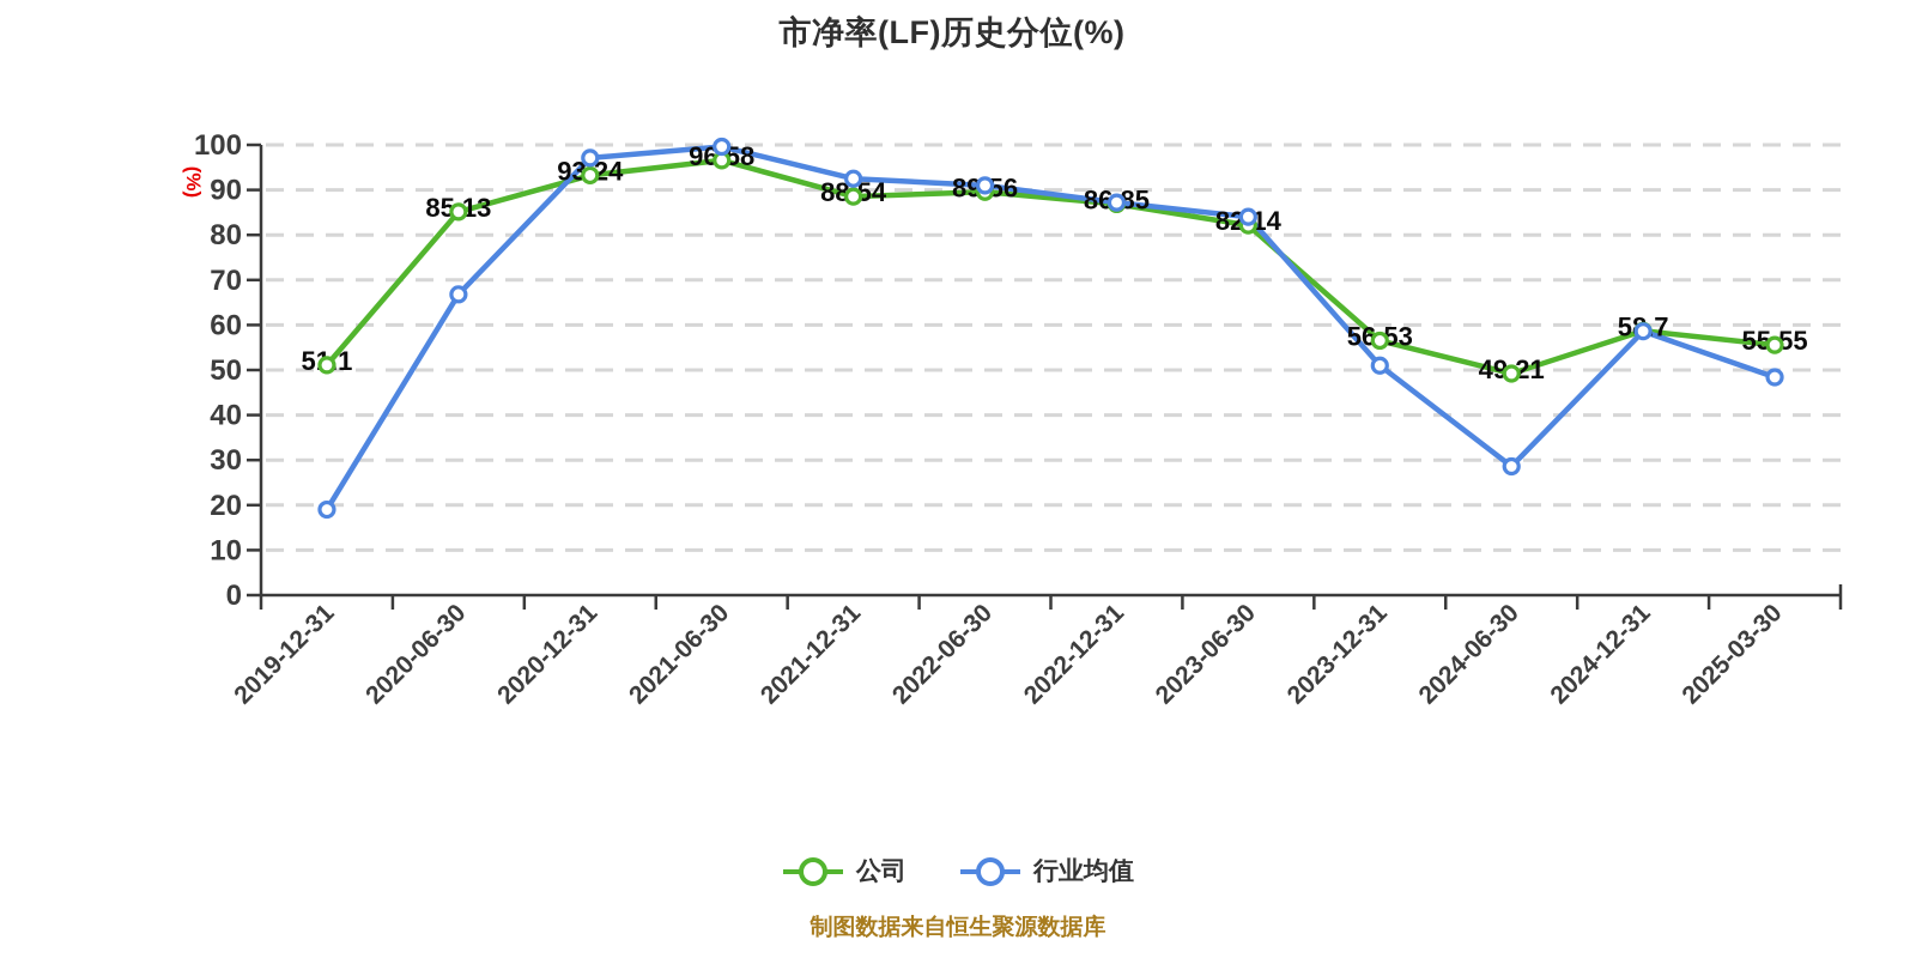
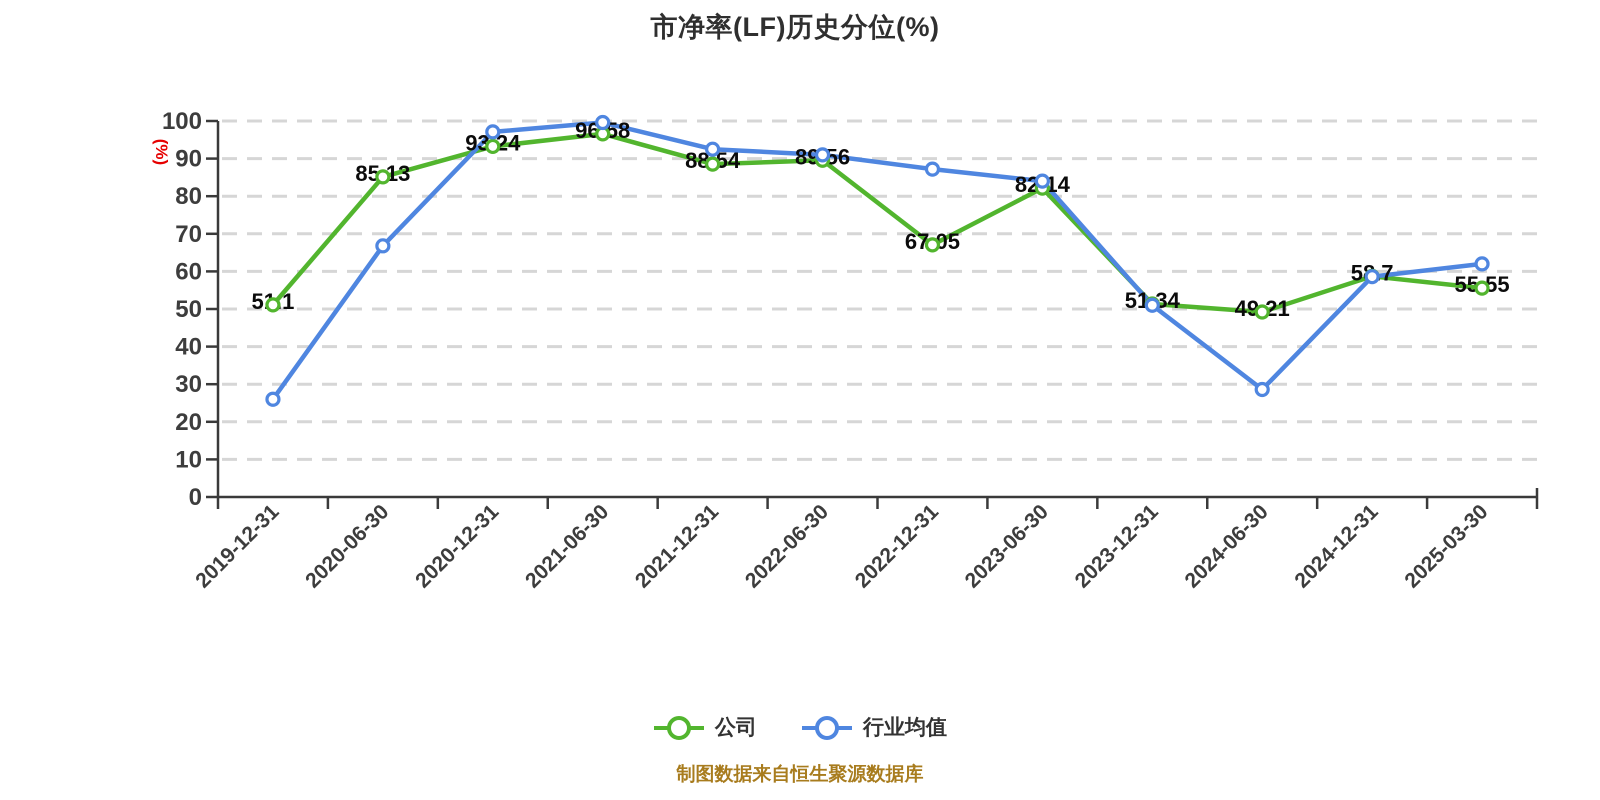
行业均值/2019-12-31: 19 -> 26
公司/2022-12-31: 86.85 -> 67.05
公司/2023-12-31: 56.53 -> 51.34
行业均值/2025-03-30: 48 -> 62
